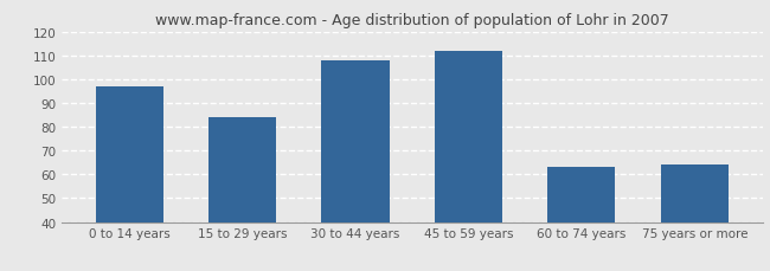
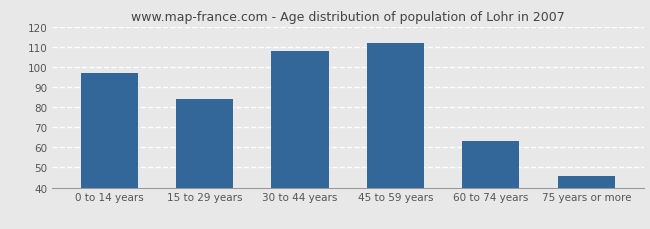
75 years or more: 64 -> 46
